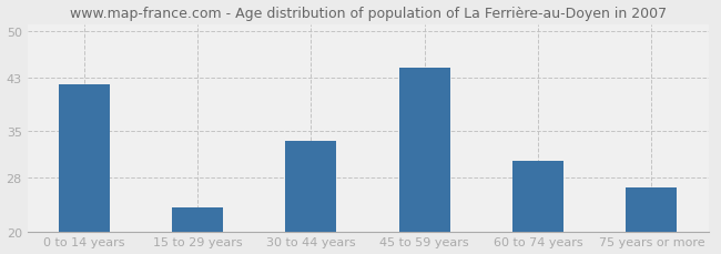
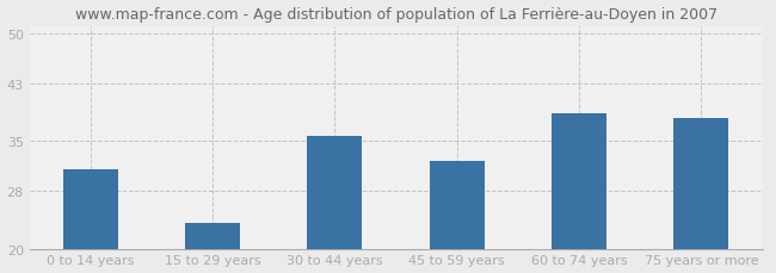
0 to 14 years: 42.0 -> 31.0
30 to 44 years: 33.5 -> 35.6
45 to 59 years: 44.5 -> 32.2
60 to 74 years: 30.5 -> 38.8
75 years or more: 26.5 -> 38.2
